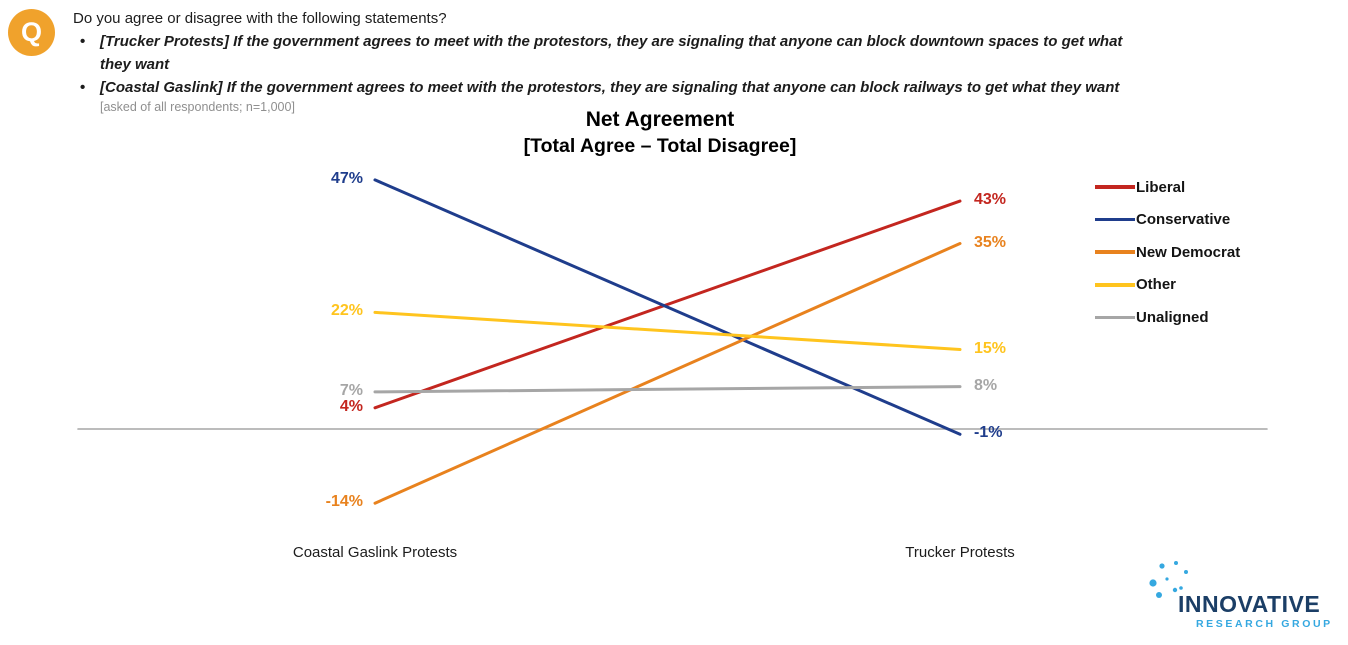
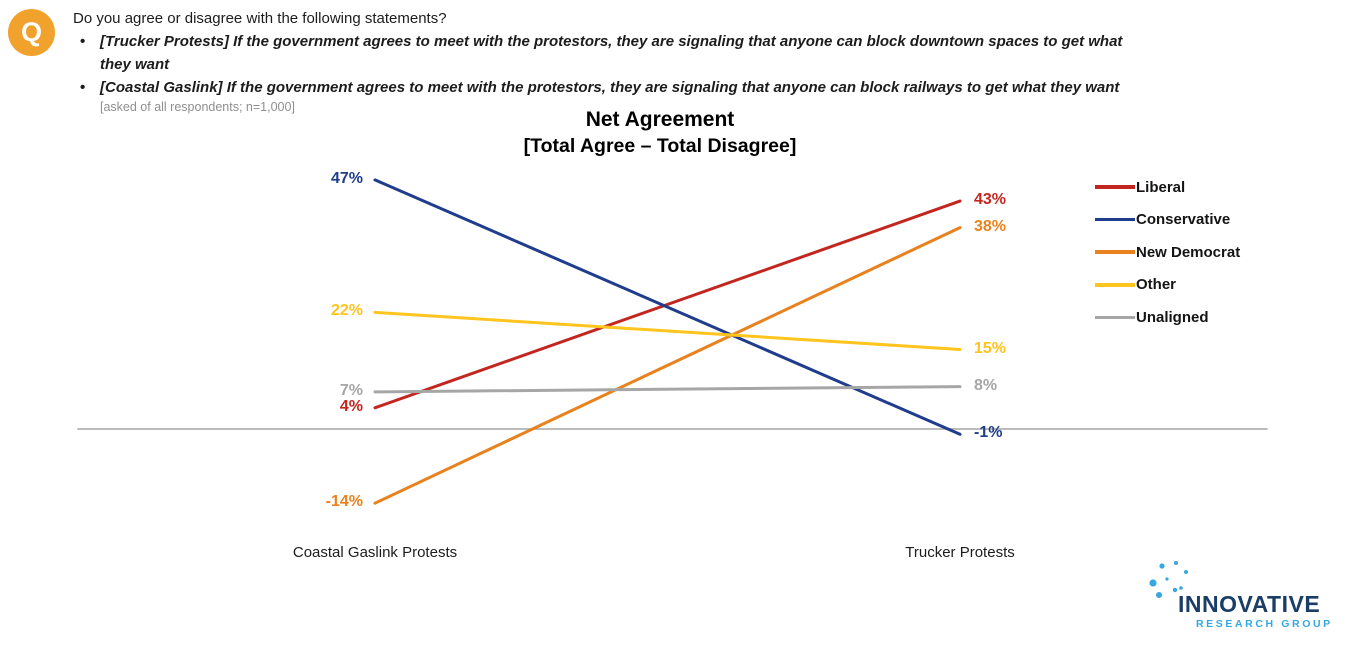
New Democrat/Trucker Protests: 35% -> 38%
